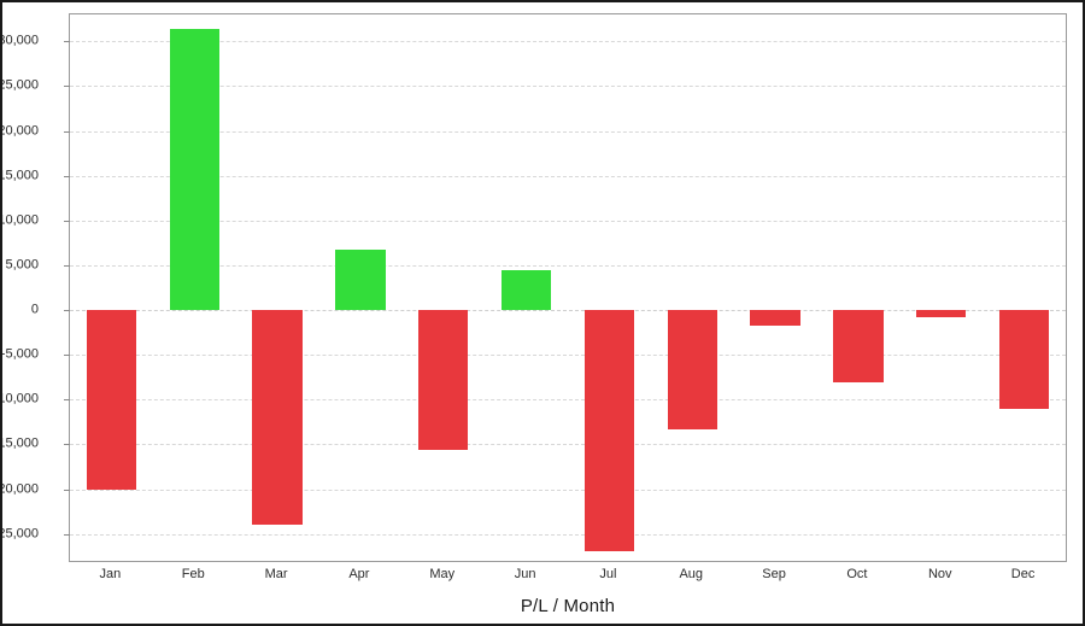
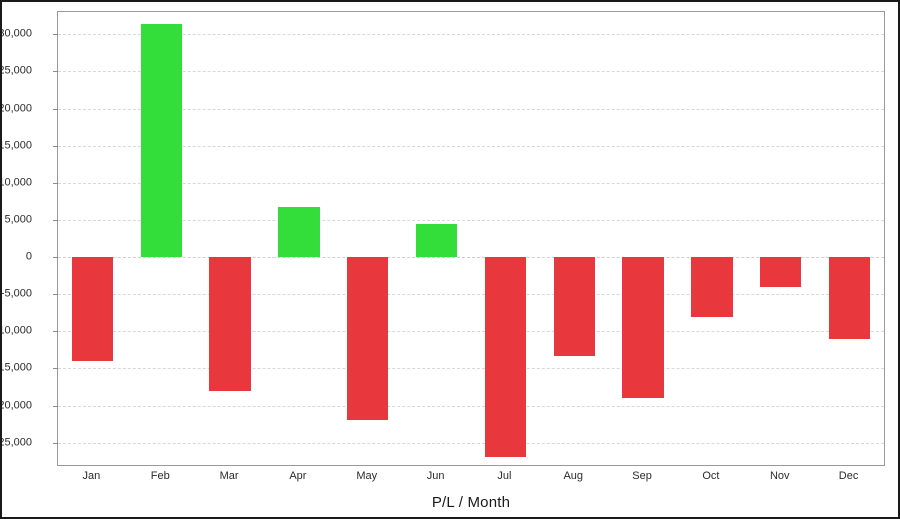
Jan: -20000 -> -14000
Mar: -24000 -> -18000
May: -16000 -> -22000
Sep: -2000 -> -19000
Nov: -1000 -> -4000
